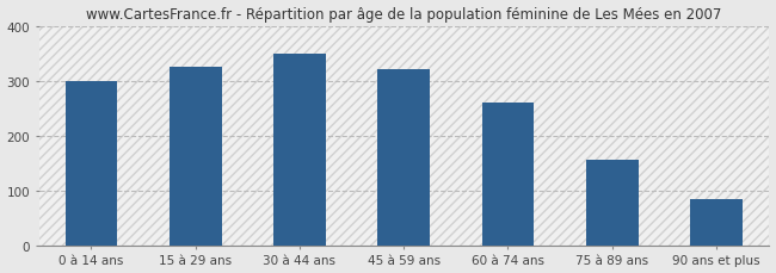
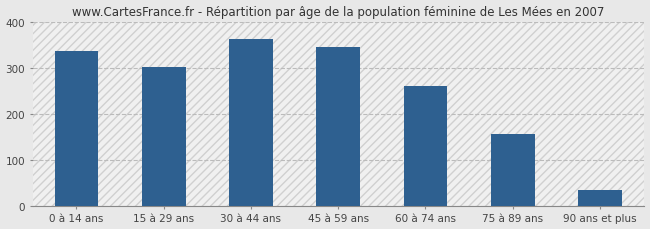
0 à 14 ans: 300 -> 335
15 à 29 ans: 325 -> 301
30 à 44 ans: 350 -> 363
45 à 59 ans: 320 -> 344
90 ans et plus: 85 -> 35
